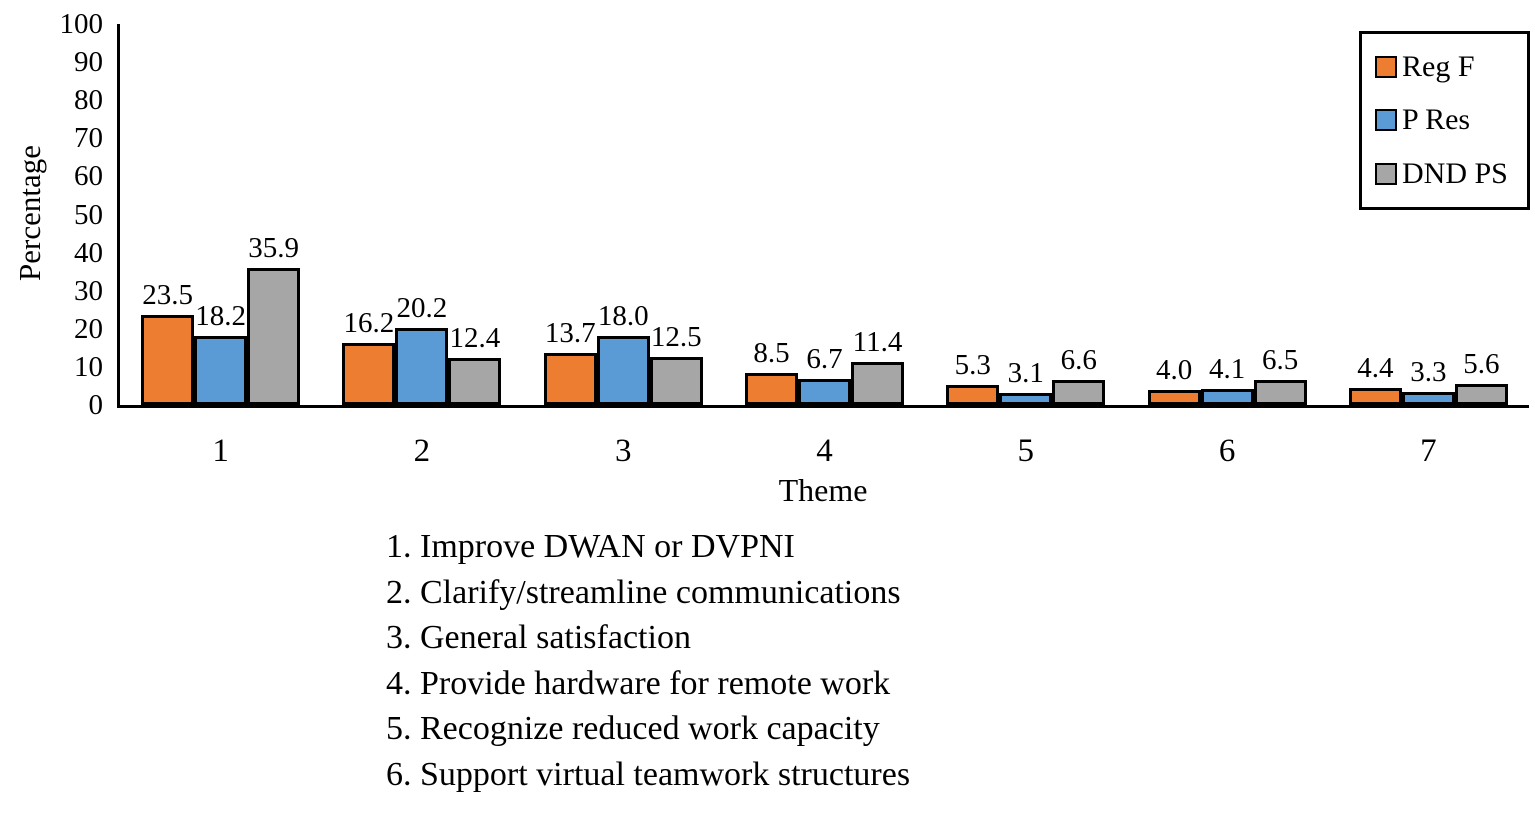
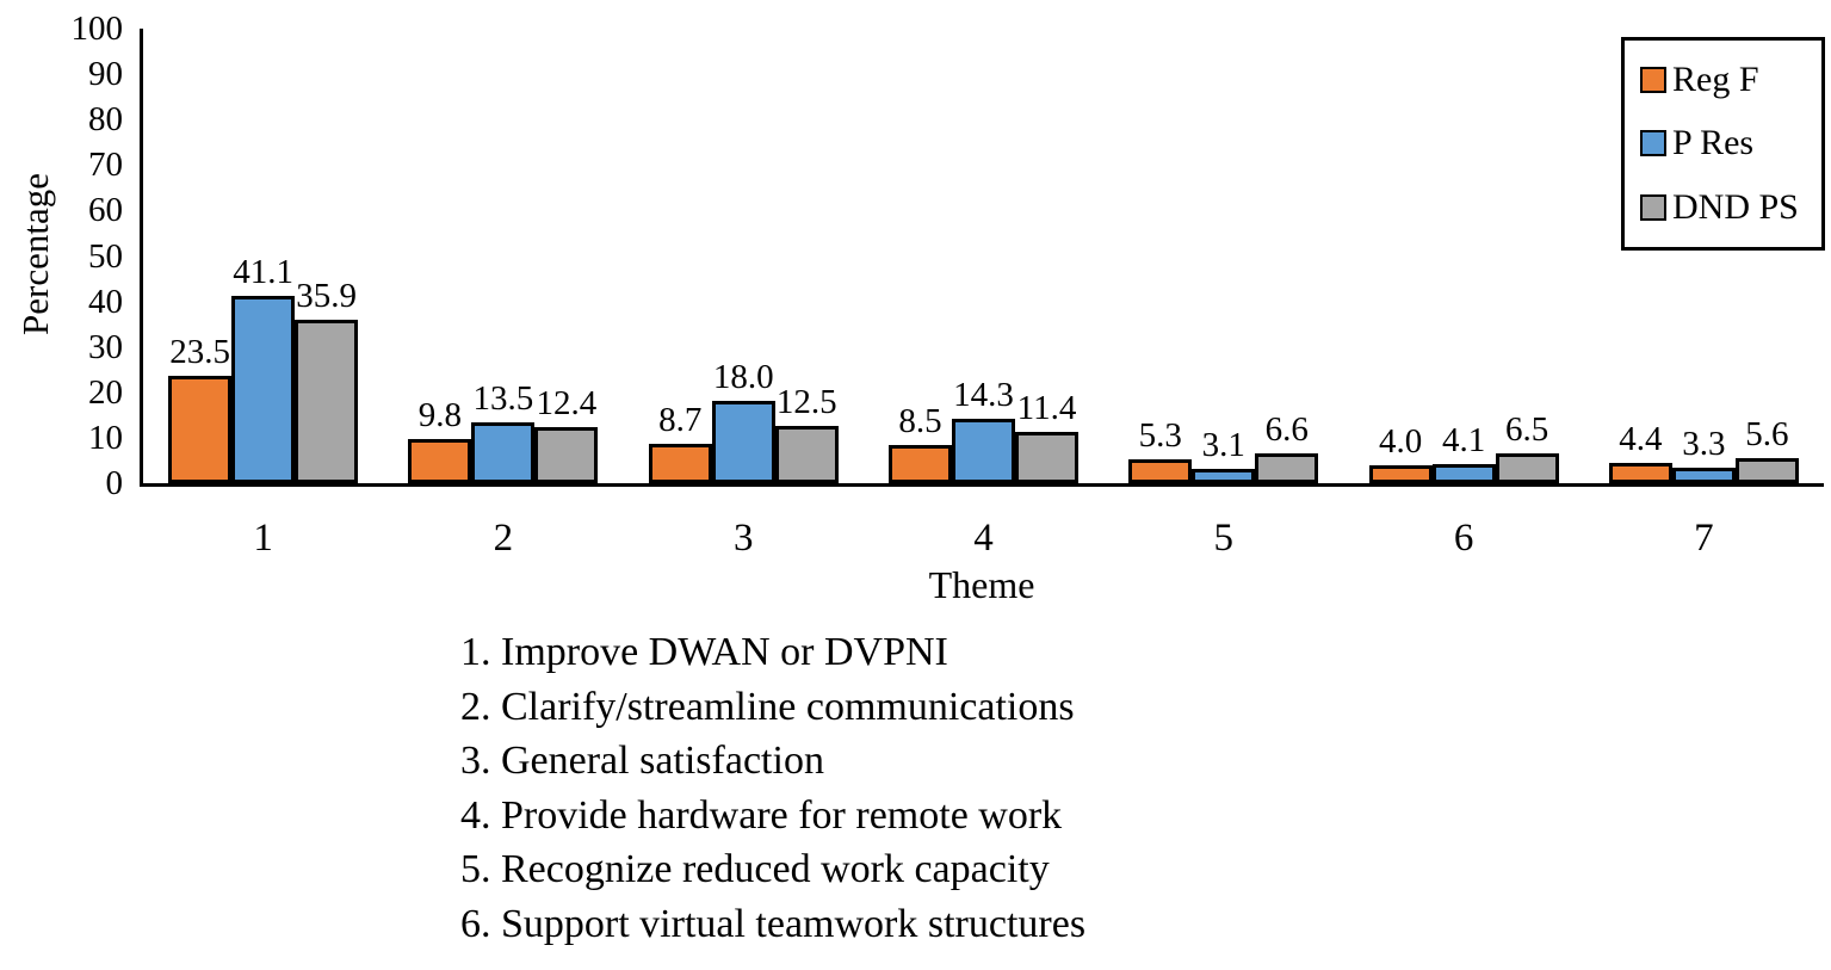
P Res/1: 18.2 -> 41.1
Reg F/2: 16.2 -> 9.8
P Res/2: 20.2 -> 13.5
Reg F/3: 13.7 -> 8.7
P Res/4: 6.7 -> 14.3
